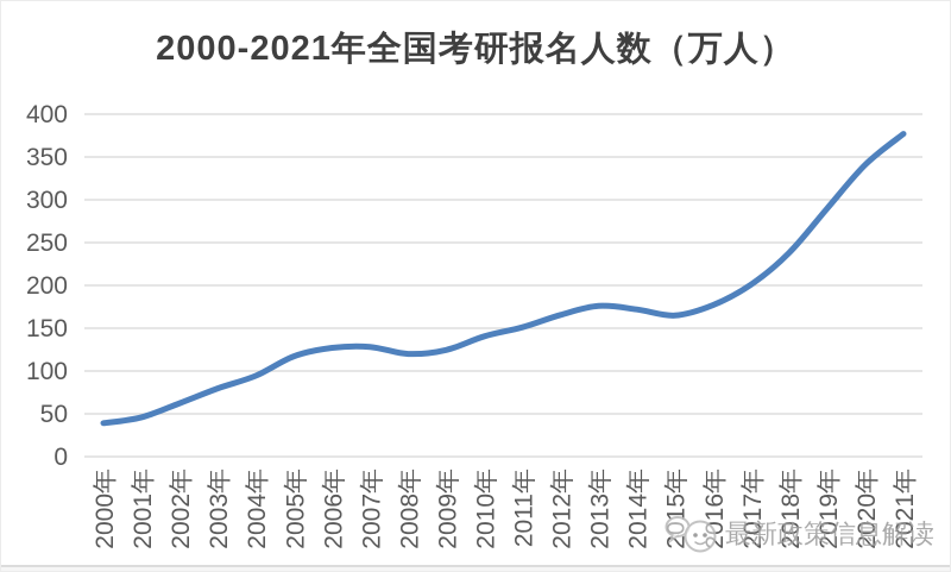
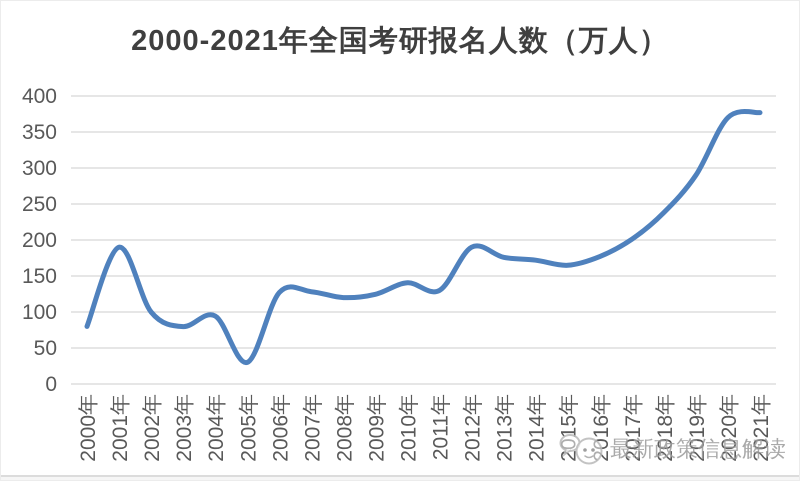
2000年: 40 -> 80
2001年: 50 -> 190
2002年: 60 -> 100
2005年: 120 -> 30
2011年: 150 -> 130
2012年: 170 -> 190
2020年: 340 -> 370
